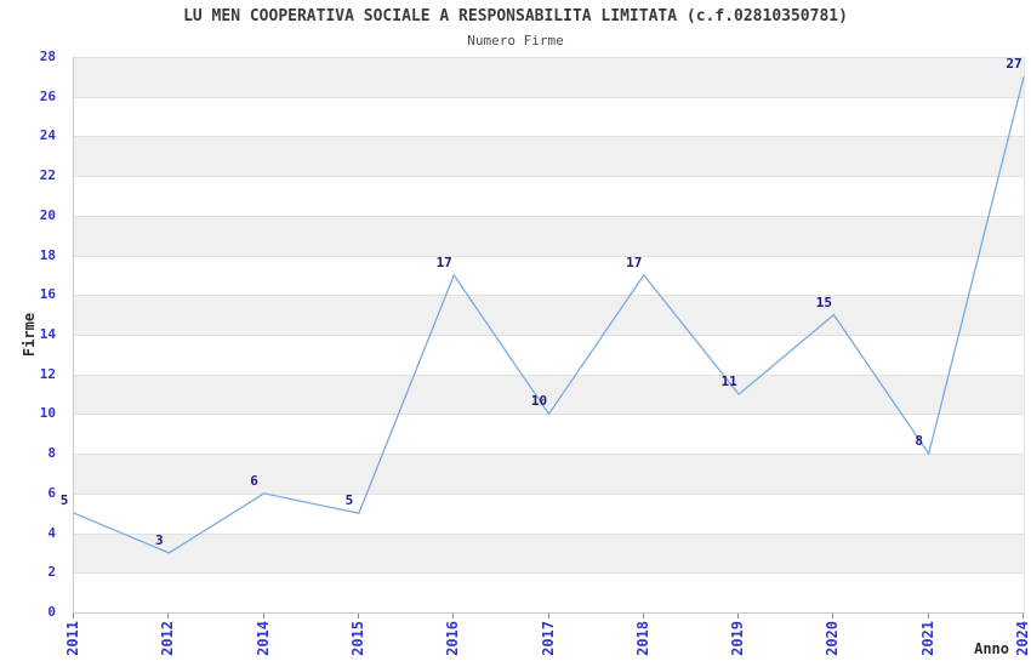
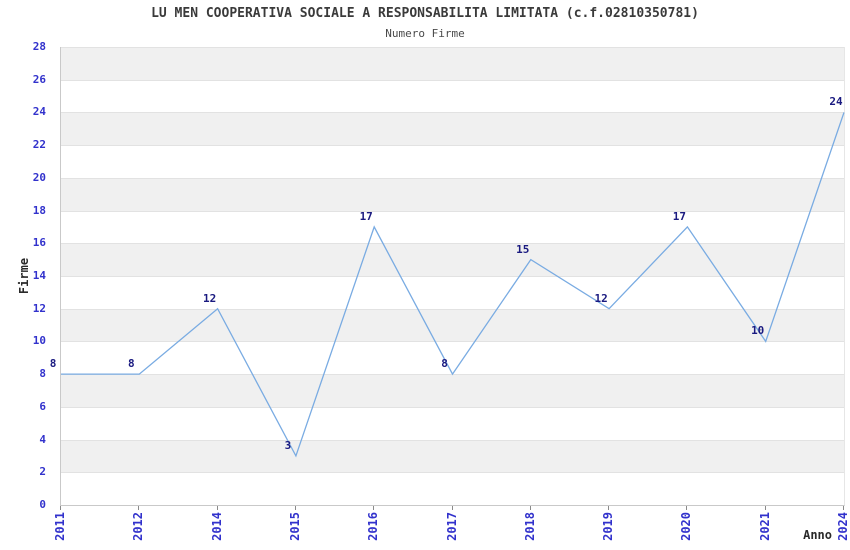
2011: 5 -> 8
2012: 3 -> 8
2014: 6 -> 12
2015: 5 -> 3
2017: 10 -> 8
2018: 17 -> 15
2019: 11 -> 12
2020: 15 -> 17
2021: 8 -> 10
2024: 27 -> 24
